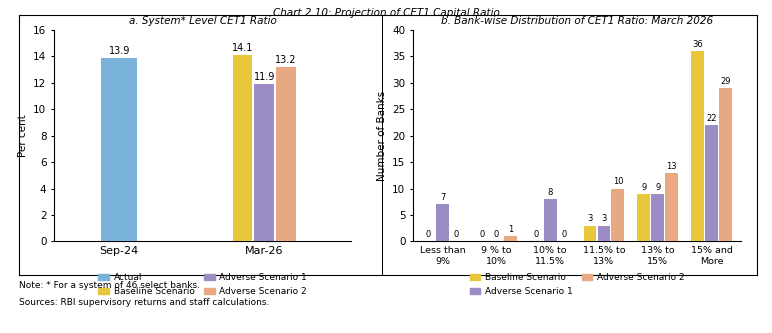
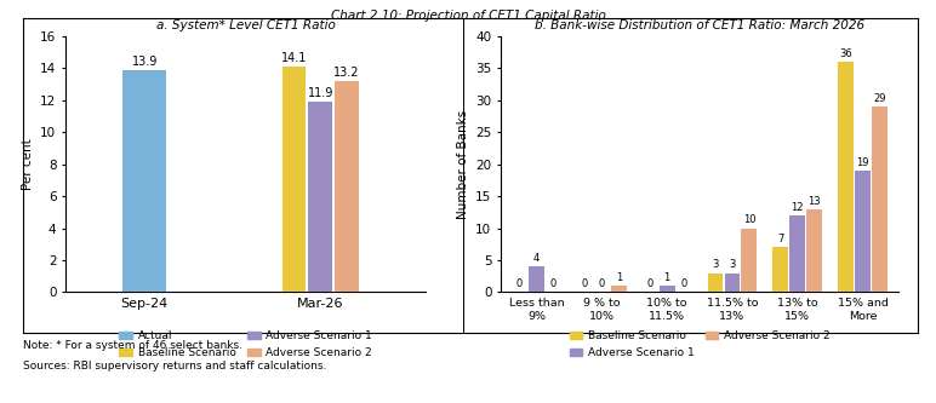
b. Bank-wise Distribution of CET1 Ratio: March 2026/Adverse Scenario 1/Less than 9%: 7 -> 4
b. Bank-wise Distribution of CET1 Ratio: March 2026/Adverse Scenario 1/10% to 11.5%: 8 -> 1
b. Bank-wise Distribution of CET1 Ratio: March 2026/Baseline Scenario/13% to 15%: 9 -> 7
b. Bank-wise Distribution of CET1 Ratio: March 2026/Adverse Scenario 1/13% to 15%: 9 -> 12
b. Bank-wise Distribution of CET1 Ratio: March 2026/Adverse Scenario 1/15% and More: 22 -> 19
